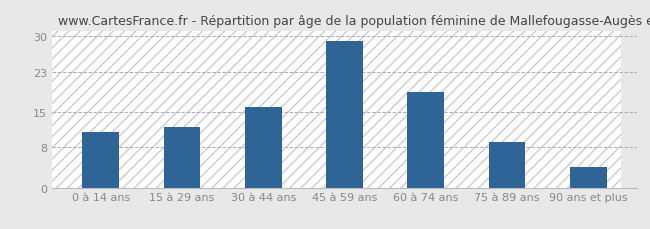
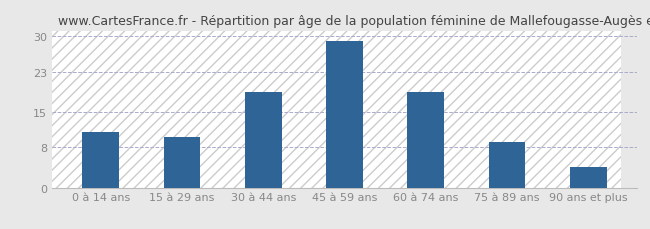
15 à 29 ans: 12 -> 10
30 à 44 ans: 16 -> 19
